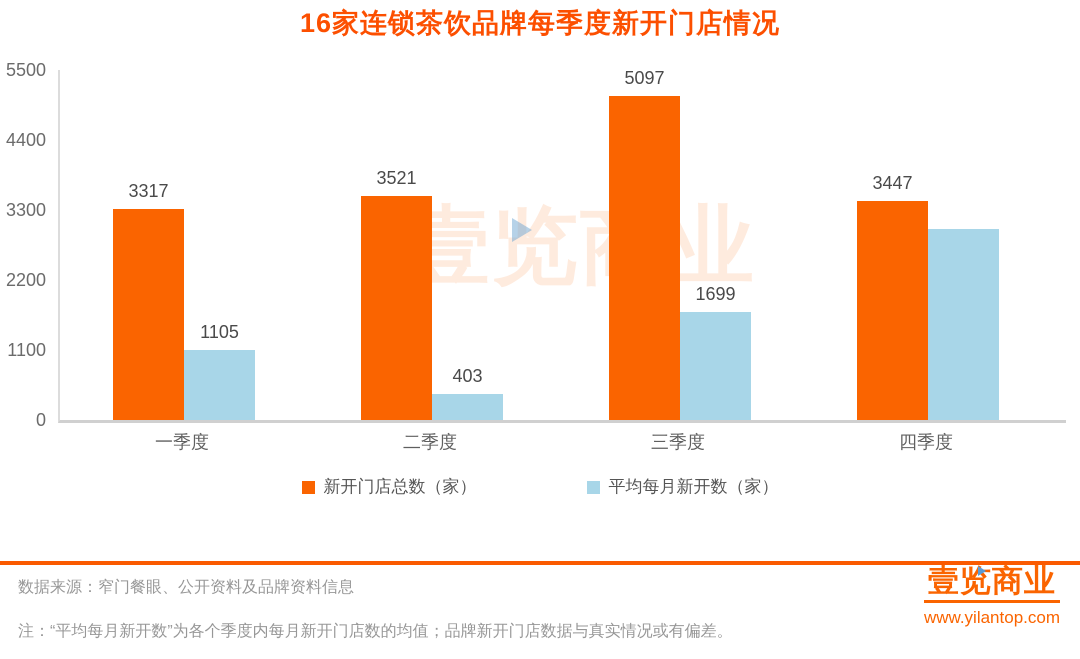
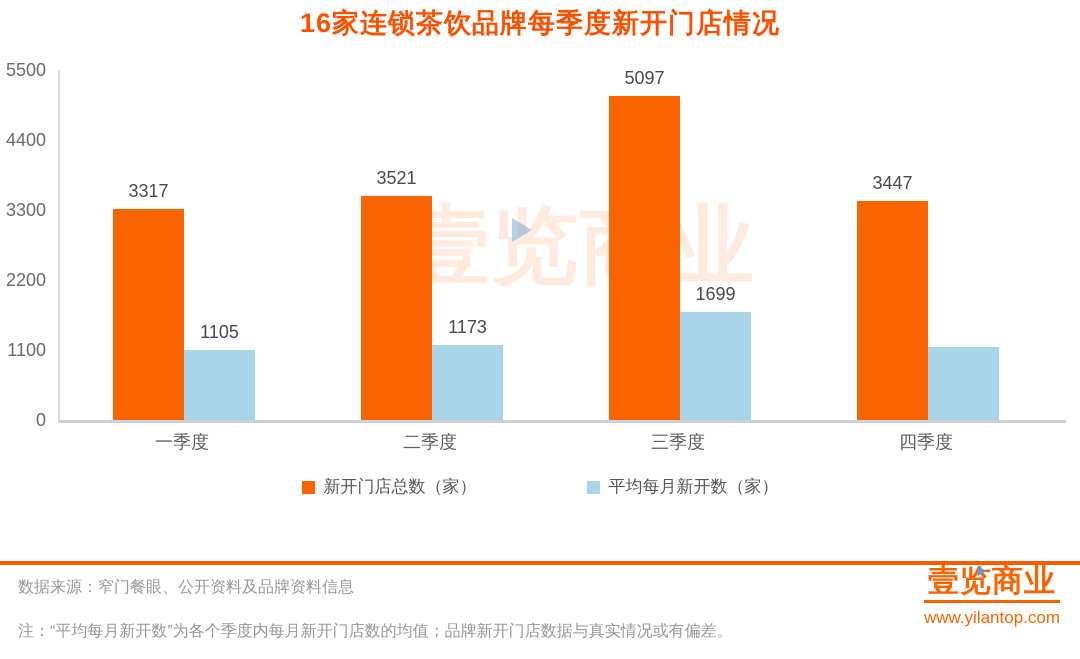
平均每月新开数（家）/二季度: 403 -> 1173
平均每月新开数（家）/四季度: 3000 -> 1100
